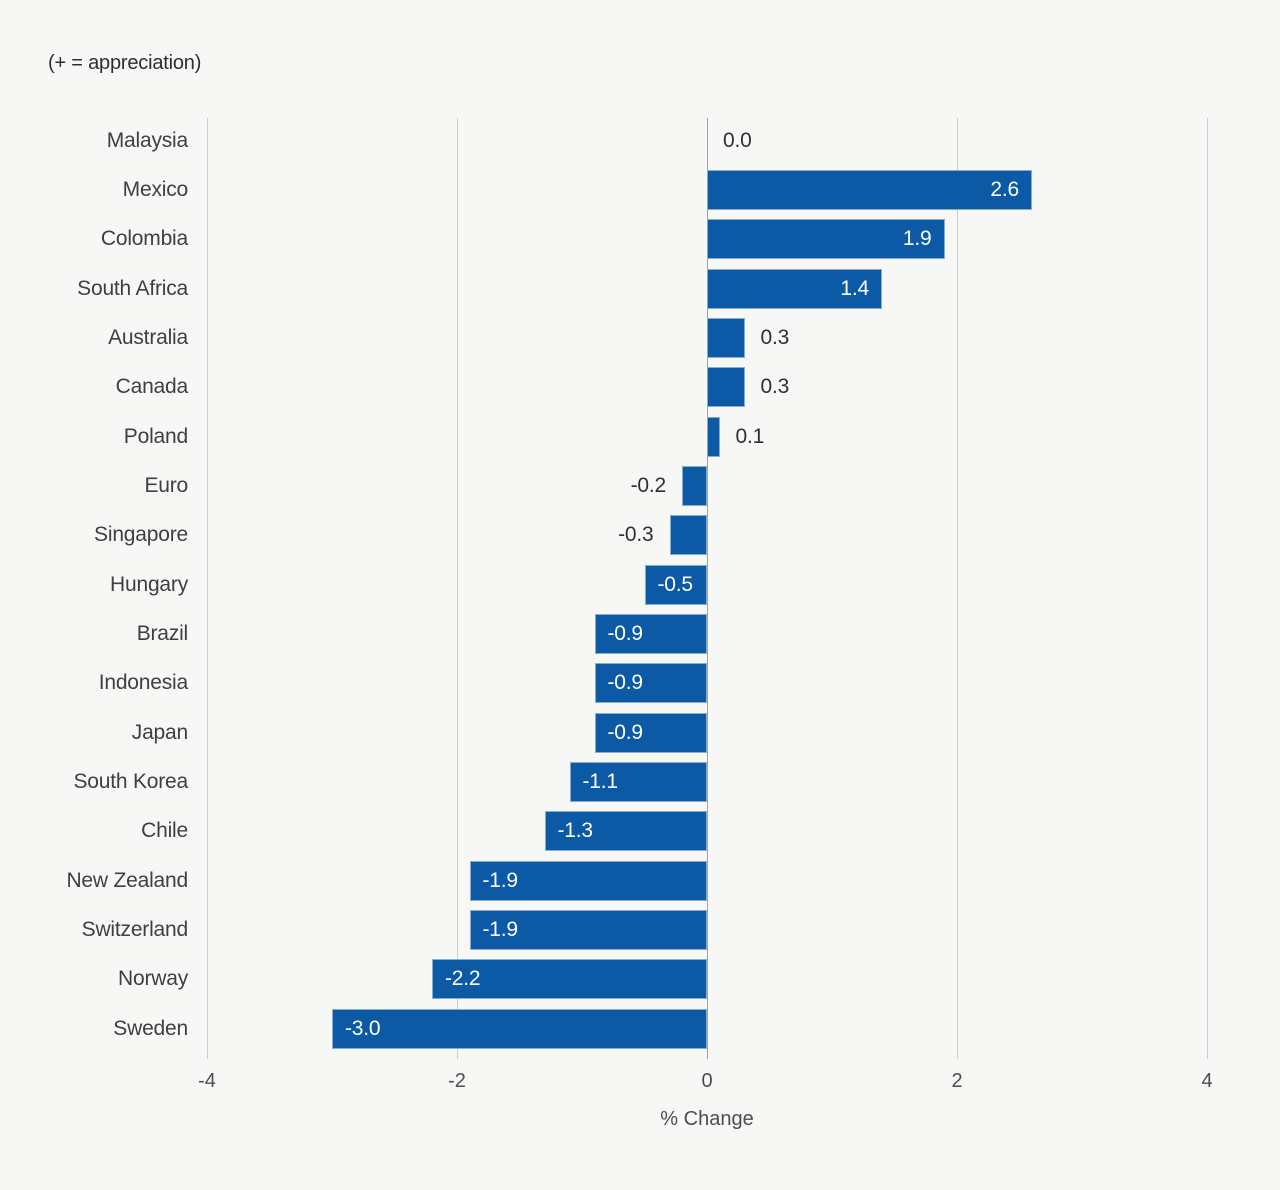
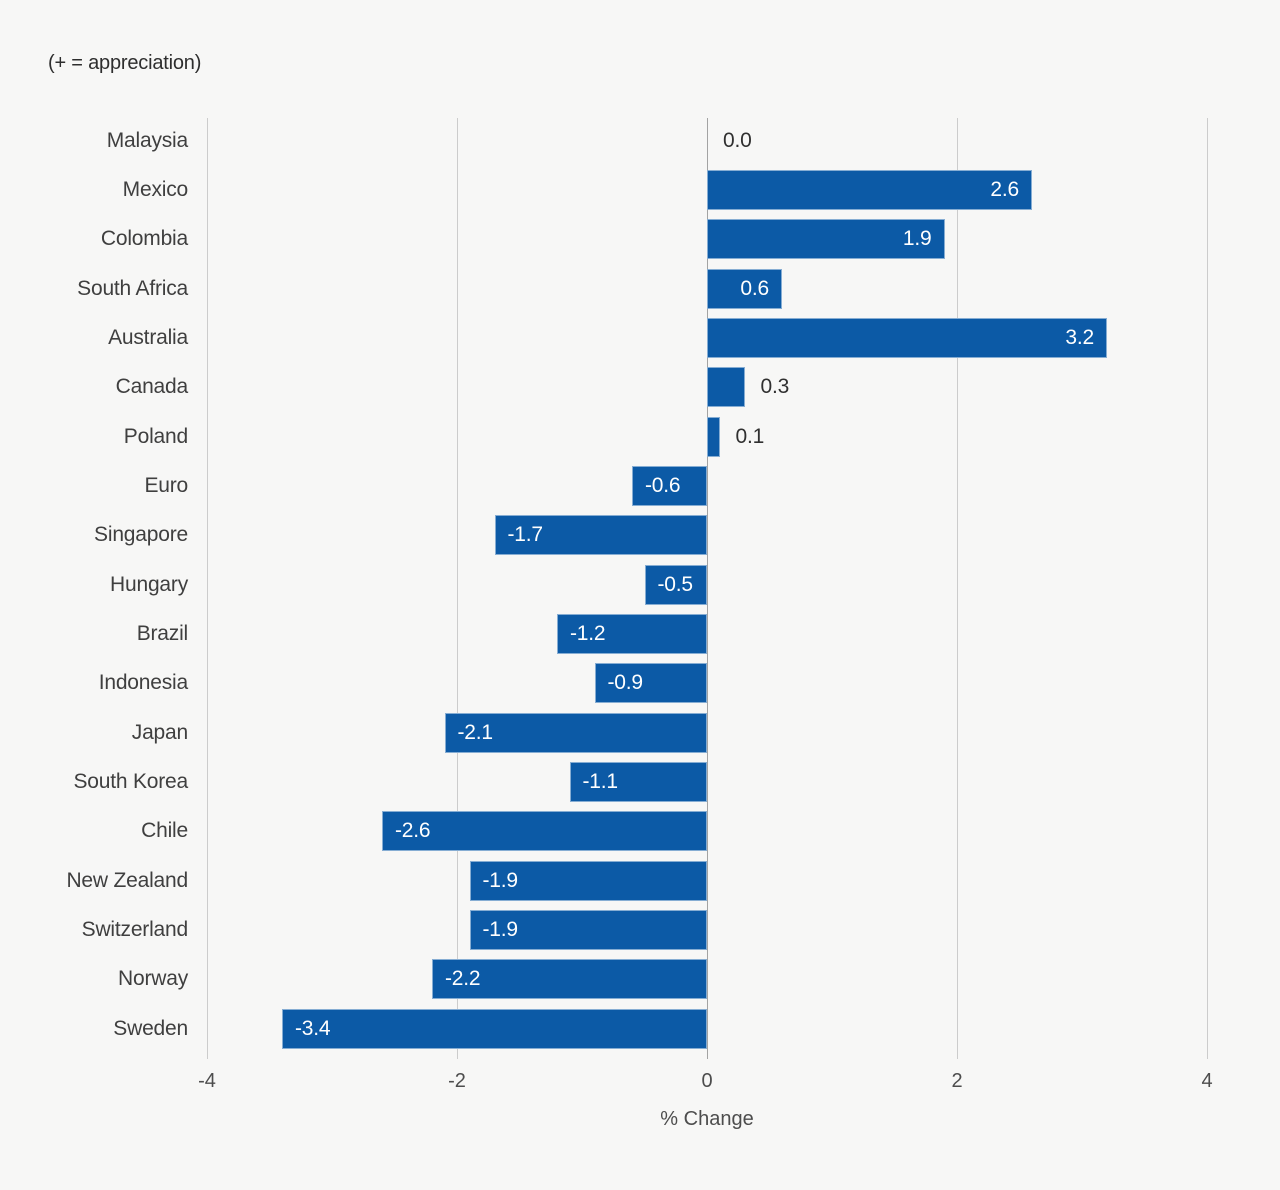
South Africa: 1.4 -> 0.6
Australia: 0.3 -> 3.2
Euro: -0.2 -> -0.6
Singapore: -0.3 -> -1.7
Brazil: -0.9 -> -1.2
Japan: -0.9 -> -2.1
Chile: -1.3 -> -2.6
Sweden: -3.0 -> -3.4
